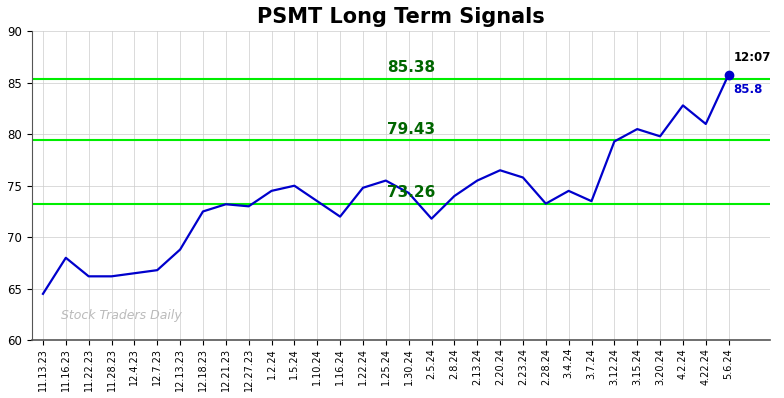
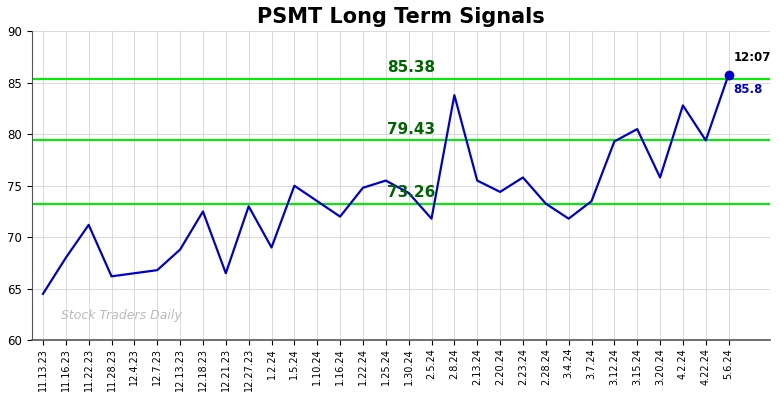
11.22.23: 66.2 -> 71.2
12.21.23: 73.2 -> 66.5
1.2.24: 74.5 -> 69.0
2.8.24: 74.0 -> 83.8
2.20.24: 76.5 -> 74.4
3.4.24: 74.5 -> 71.8
3.20.24: 79.8 -> 75.8
4.22.24: 81.0 -> 79.4
